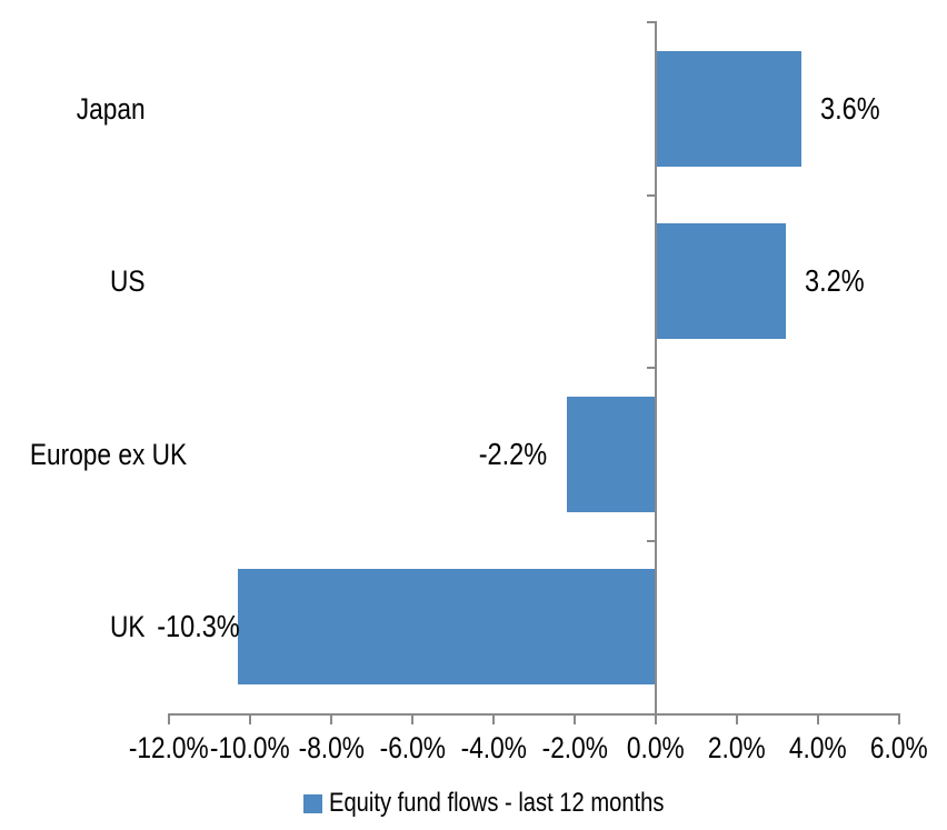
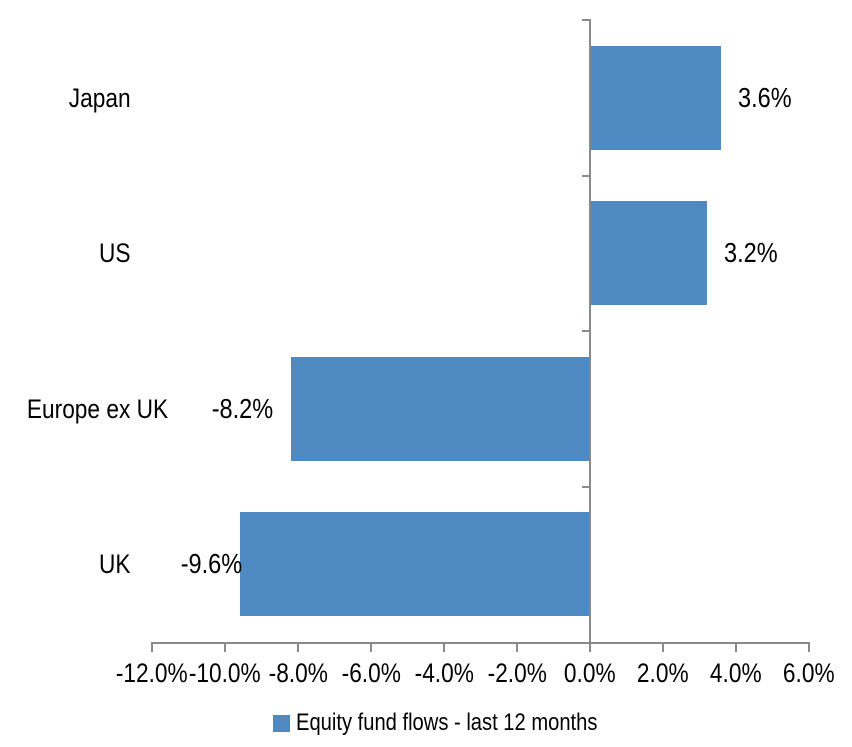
Europe ex UK: -2.2% -> -8.2%
UK: -10.3% -> -9.6%
